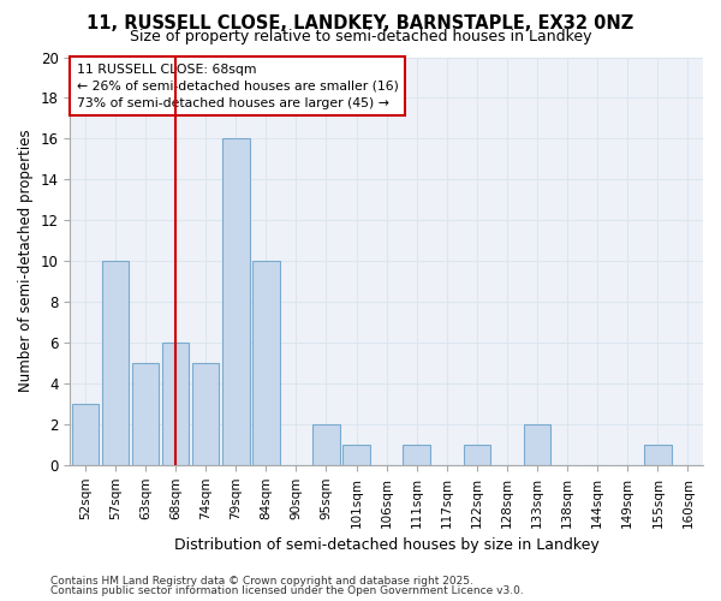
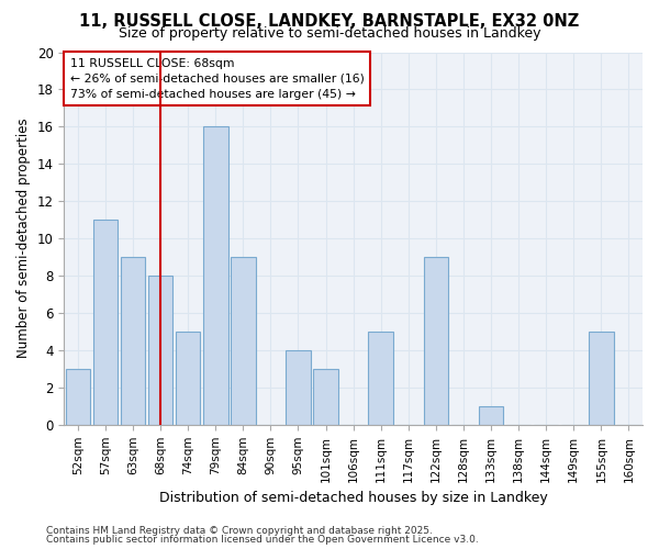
57sqm: 10 -> 11
63sqm: 5 -> 9
68sqm: 6 -> 8
84sqm: 10 -> 9
95sqm: 2 -> 4
101sqm: 1 -> 3
111sqm: 1 -> 5
122sqm: 1 -> 9
133sqm: 2 -> 1
155sqm: 1 -> 5
